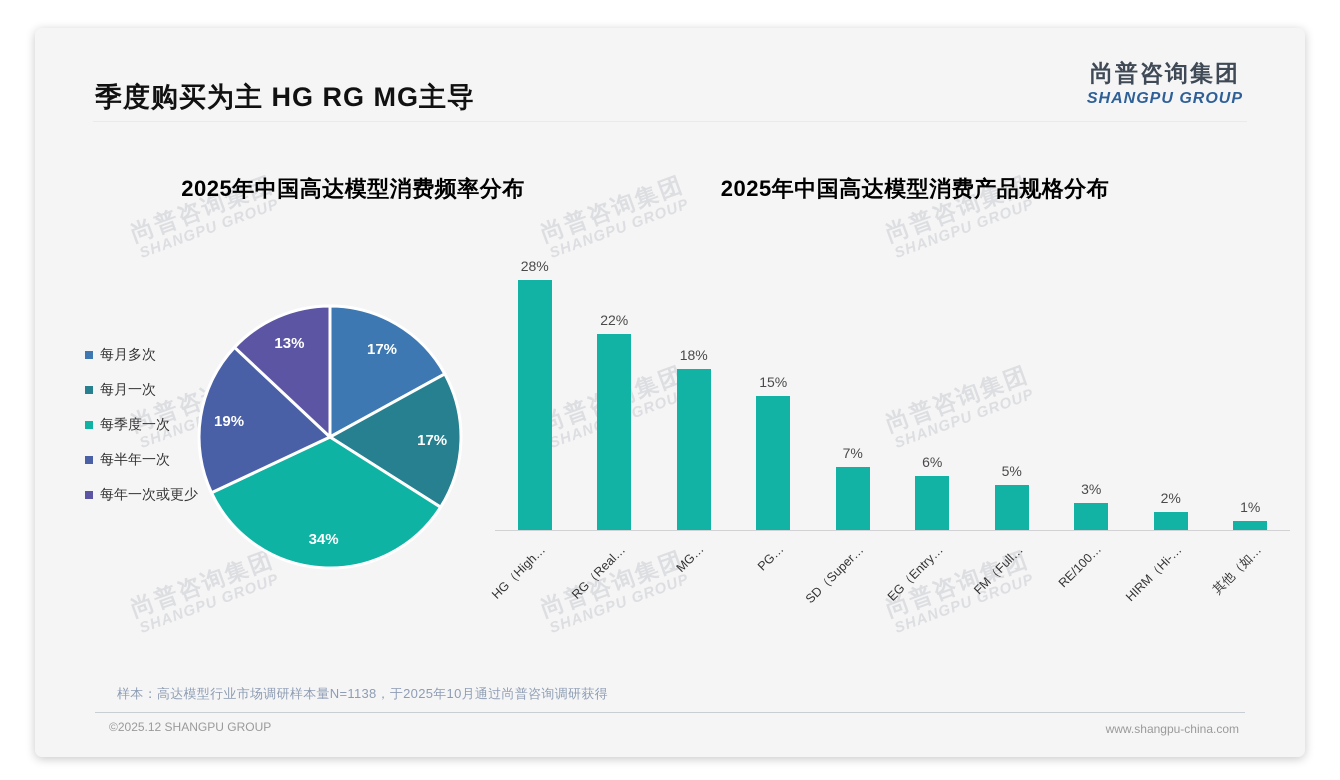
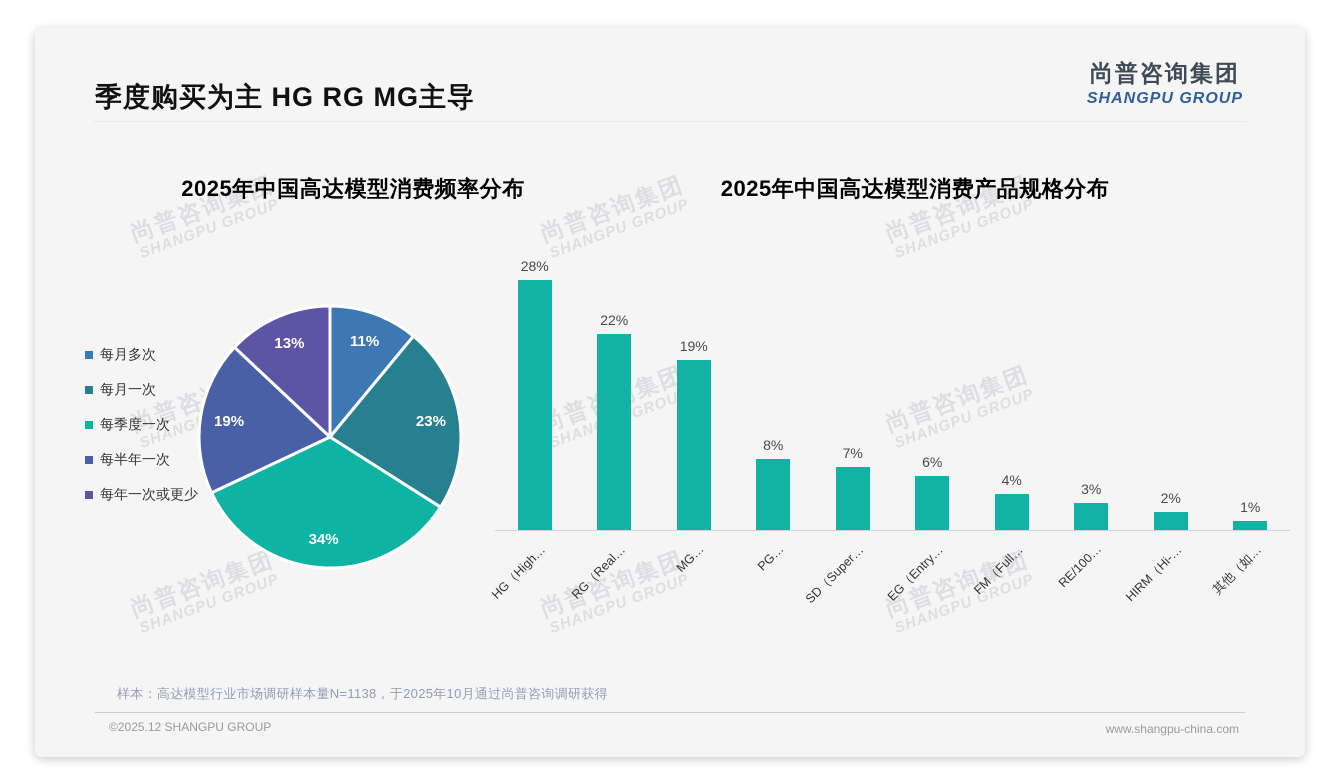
2025年中国高达模型消费频率分布/每月多次: 17% -> 11%
2025年中国高达模型消费频率分布/每月一次: 17% -> 23%
2025年中国高达模型消费产品规格分布/MG…: 18% -> 19%
2025年中国高达模型消费产品规格分布/PG…: 15% -> 8%
2025年中国高达模型消费产品规格分布/FM（Full…: 5% -> 4%
